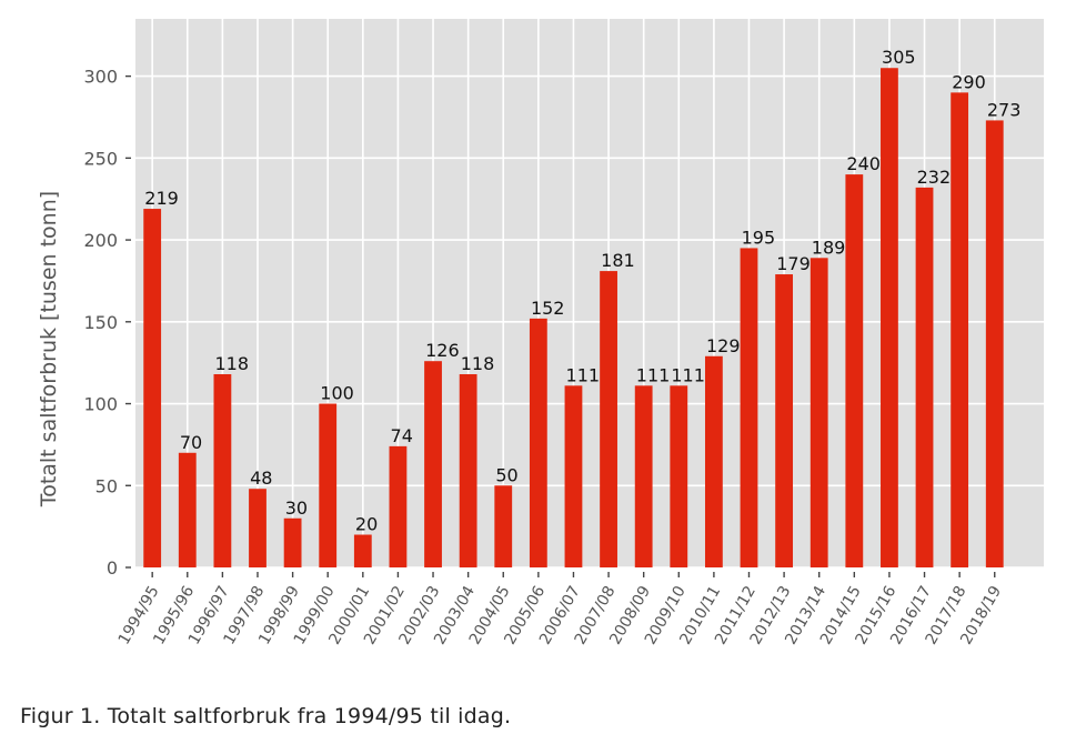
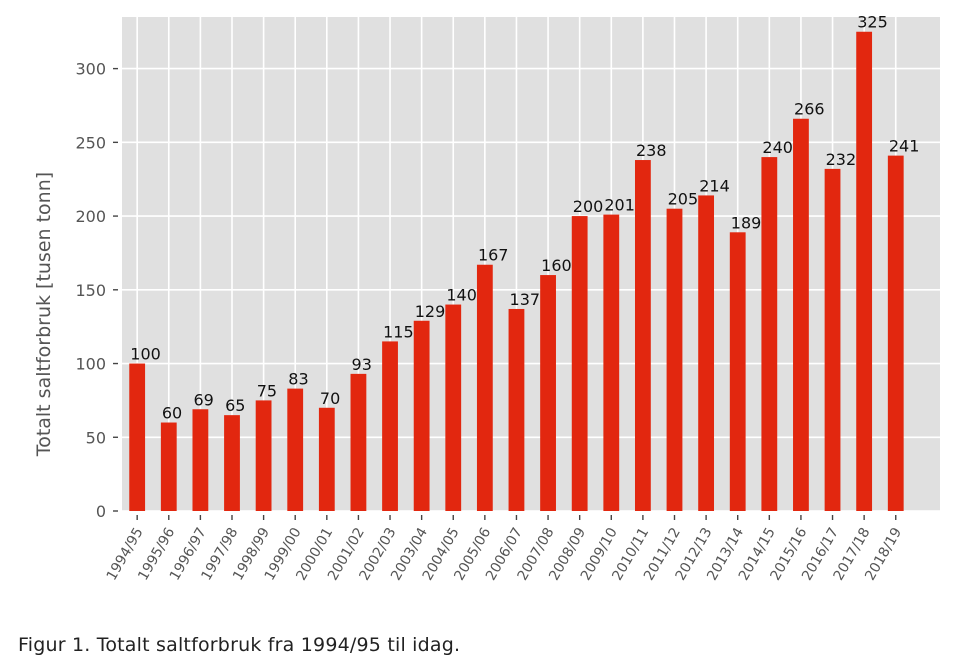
1994/95: 219 -> 100
1995/96: 70 -> 60
1996/97: 118 -> 69
1997/98: 48 -> 65
1998/99: 30 -> 75
1999/00: 100 -> 83
2000/01: 20 -> 70
2001/02: 74 -> 93
2002/03: 126 -> 115
2003/04: 118 -> 129
2004/05: 50 -> 140
2005/06: 152 -> 167
2006/07: 111 -> 137
2007/08: 181 -> 160
2008/09: 111 -> 200
2009/10: 111 -> 201
2010/11: 129 -> 238
2011/12: 195 -> 205
2012/13: 179 -> 214
2015/16: 305 -> 266
2017/18: 290 -> 325
2018/19: 273 -> 241
